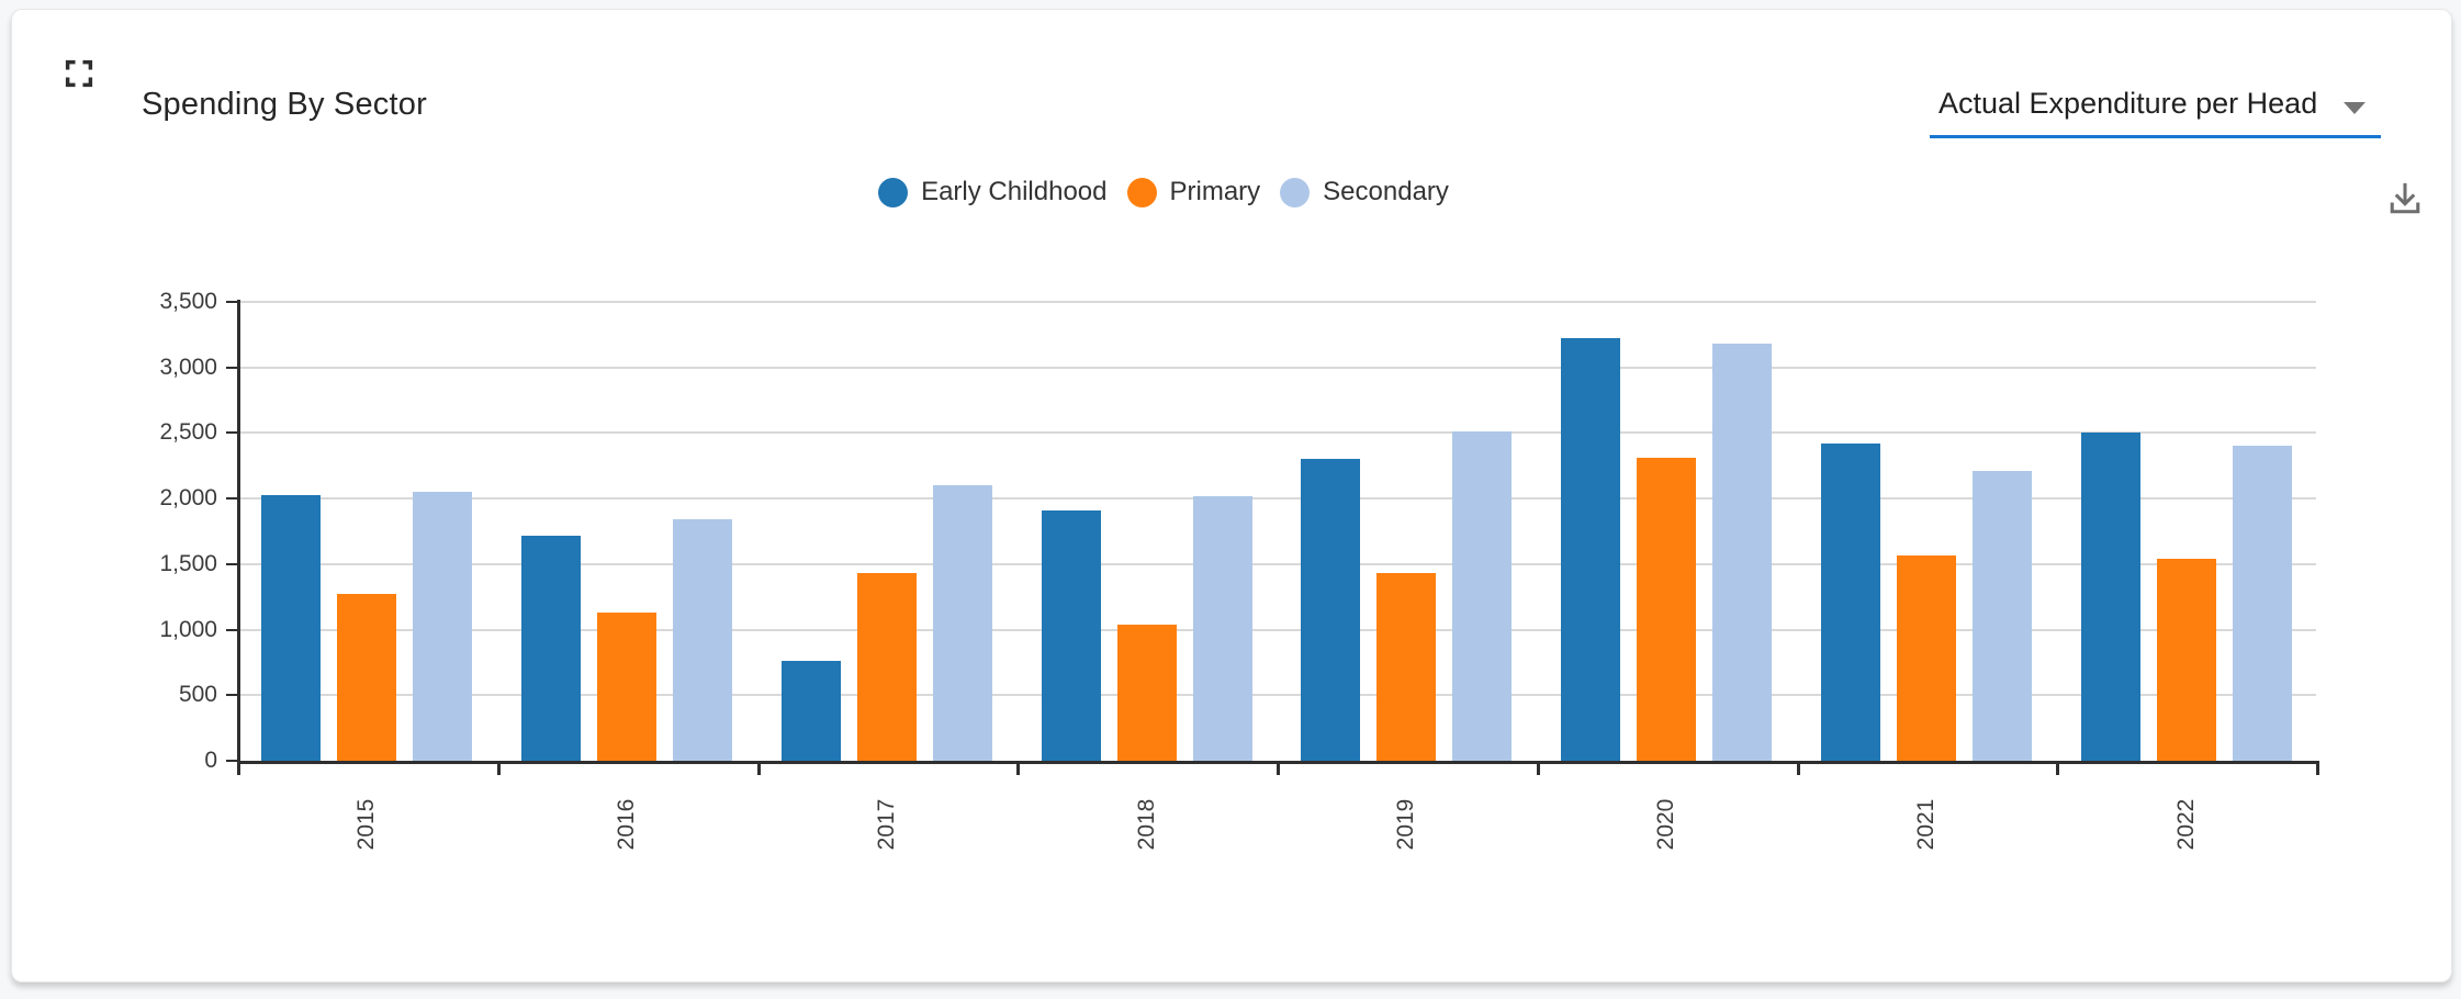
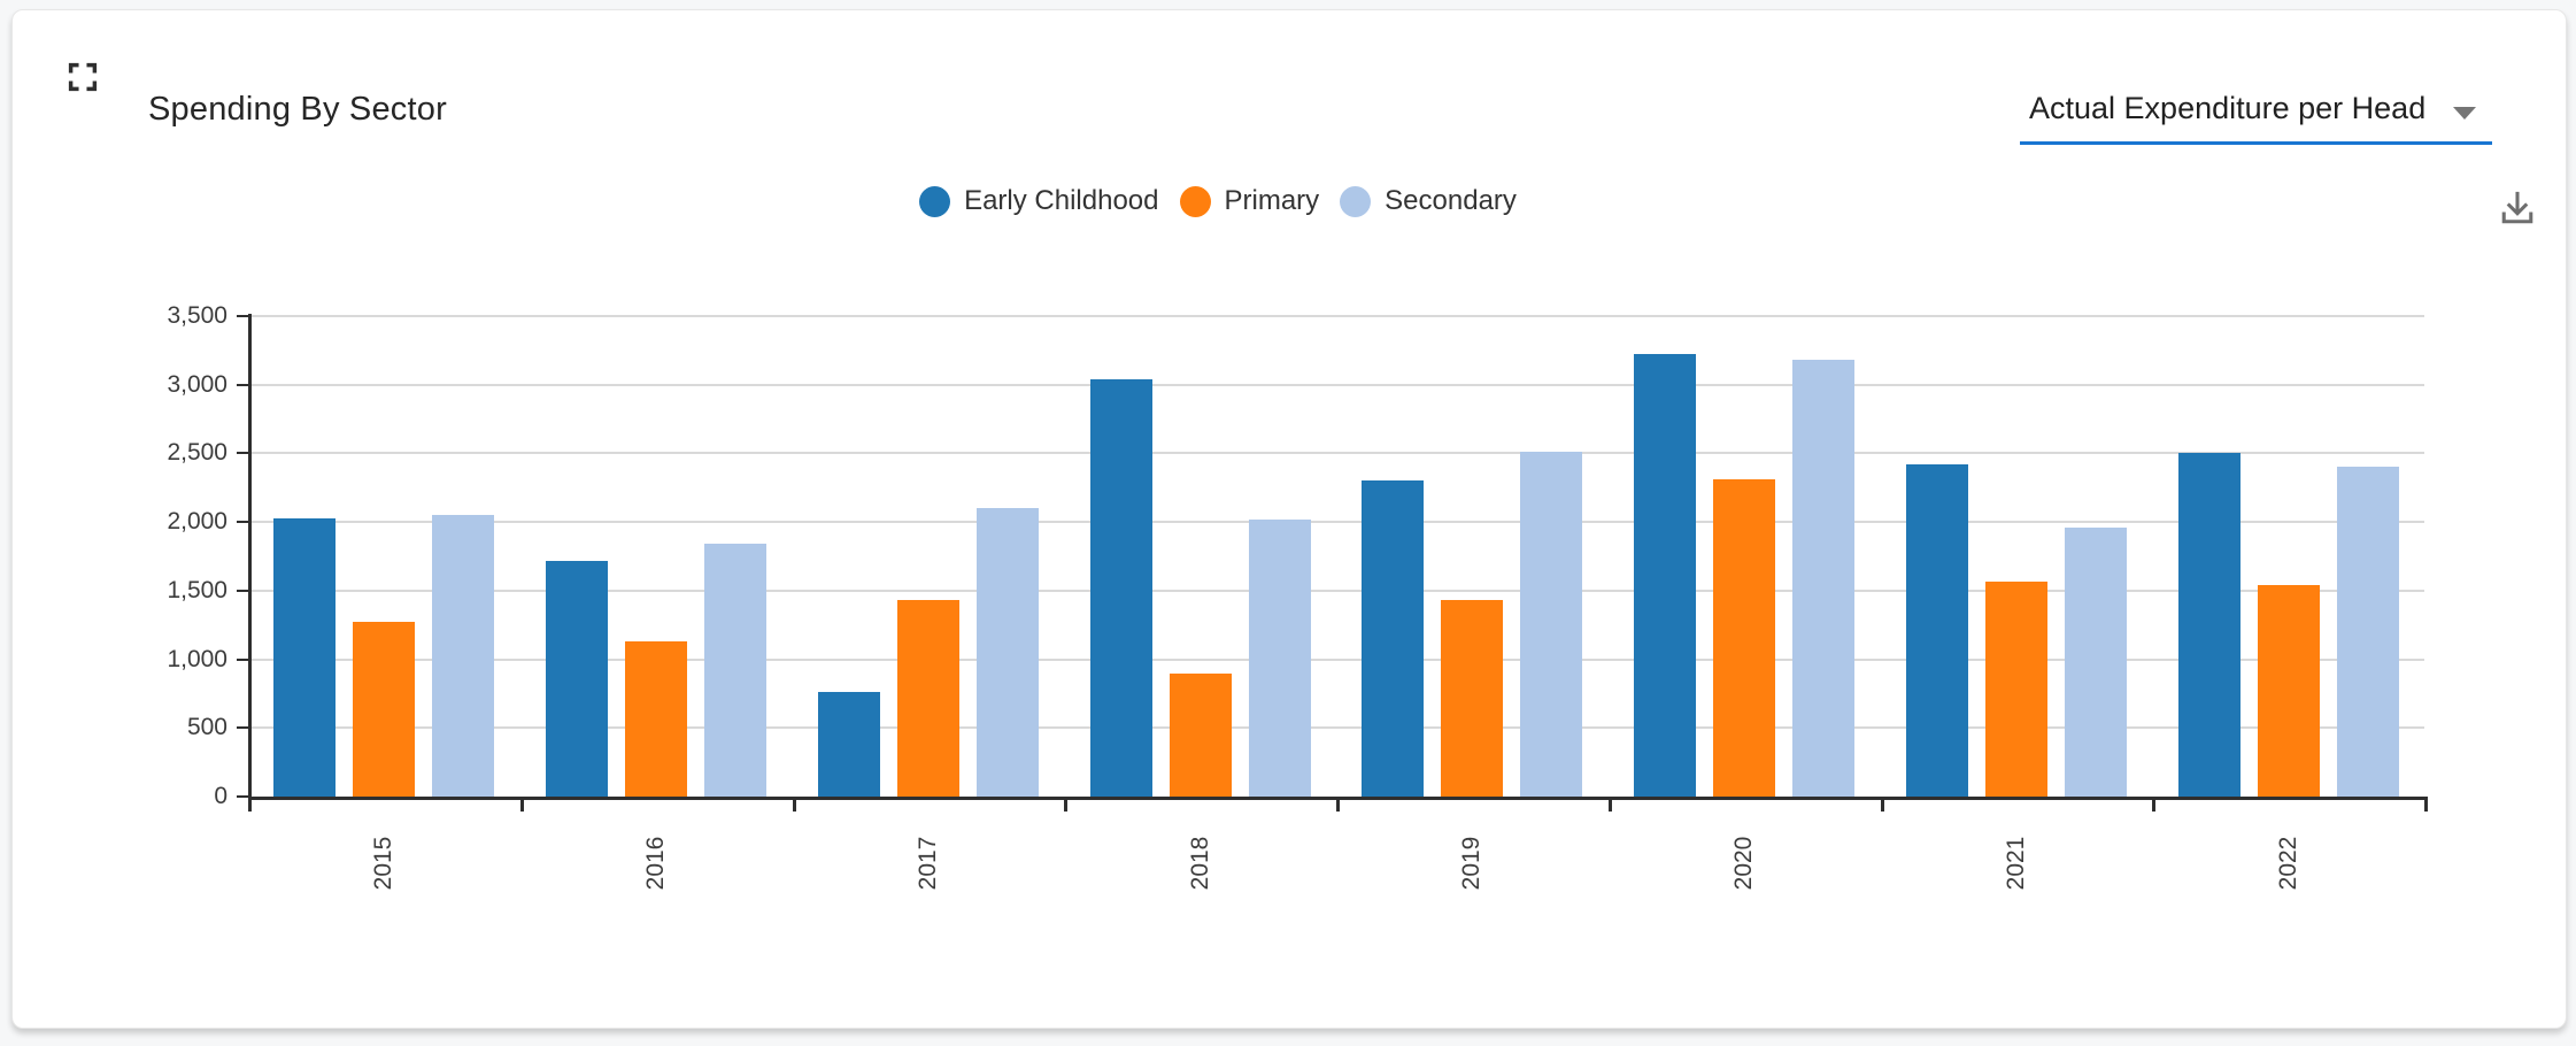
Early Childhood/2018: 1910 -> 3040
Primary/2018: 1040 -> 900
Secondary/2021: 2210 -> 1960
